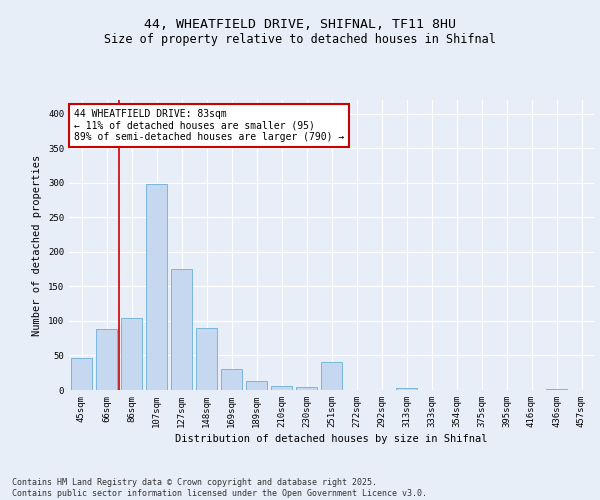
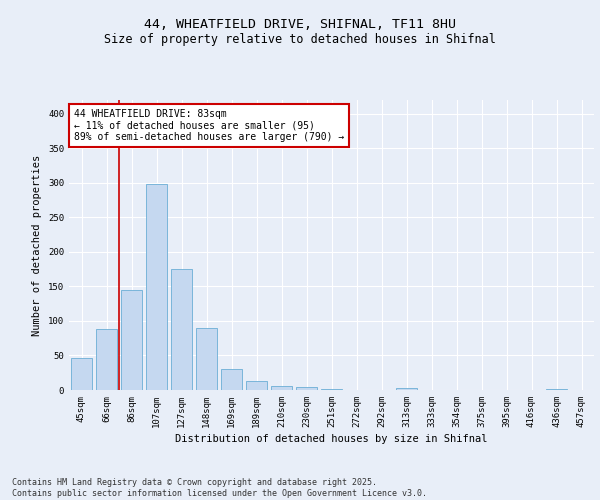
86sqm: 104 -> 145
251sqm: 40 -> 2
